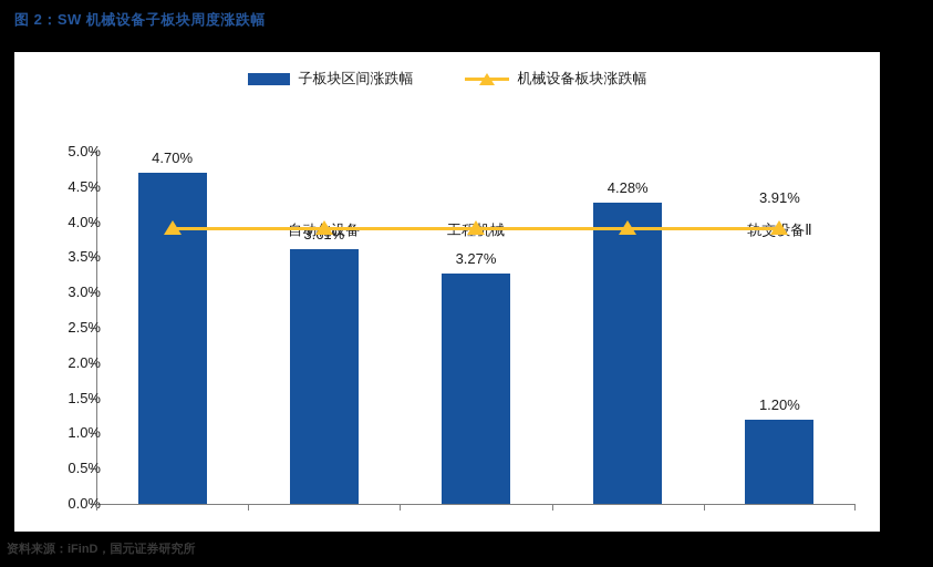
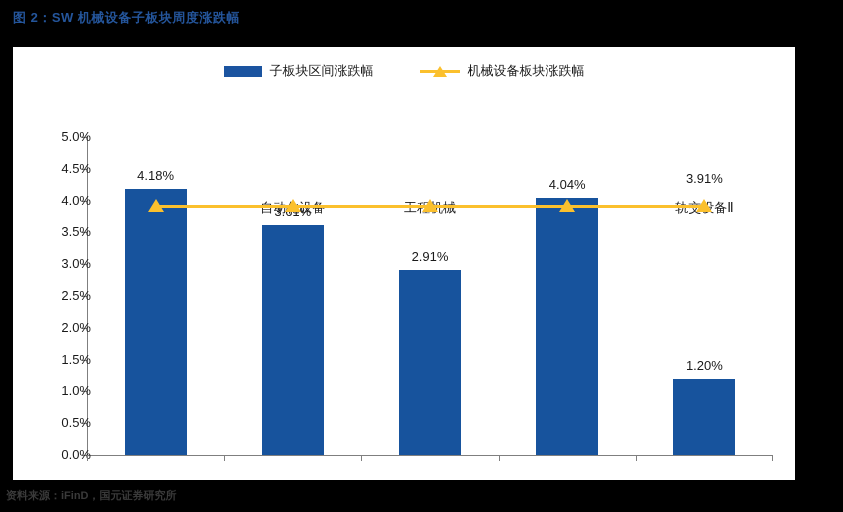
子板块区间涨跌幅/通用设备: 4.70% -> 4.18%
子板块区间涨跌幅/工程机械: 3.27% -> 2.91%
子板块区间涨跌幅/专用设备: 4.28% -> 4.04%
